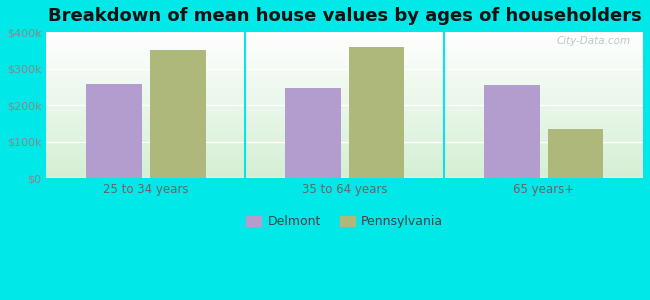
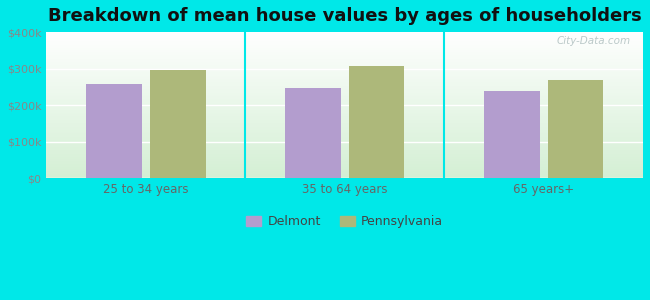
Pennsylvania/25 to 34 years: $350k -> $297k
Pennsylvania/35 to 64 years: $360k -> $308k
Delmont/65 years+: $255k -> $240k
Pennsylvania/65 years+: $135k -> $268k
